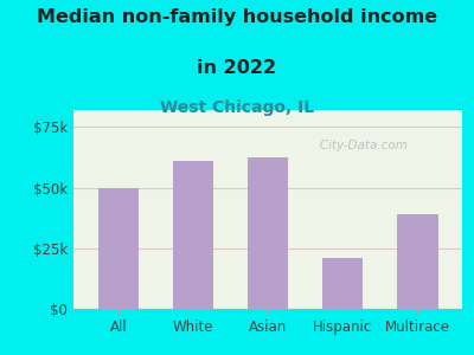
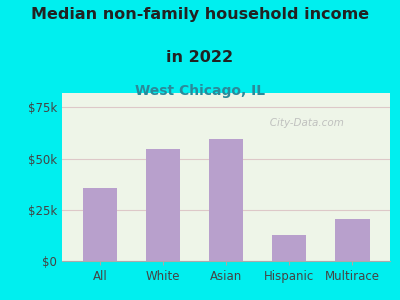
All: $50.0k -> $35.5k
White: $61.0k -> $54.5k
Asian: $62.5k -> $59.5k
Hispanic: $21.0k -> $12.5k
Multirace: $39.0k -> $20.5k
